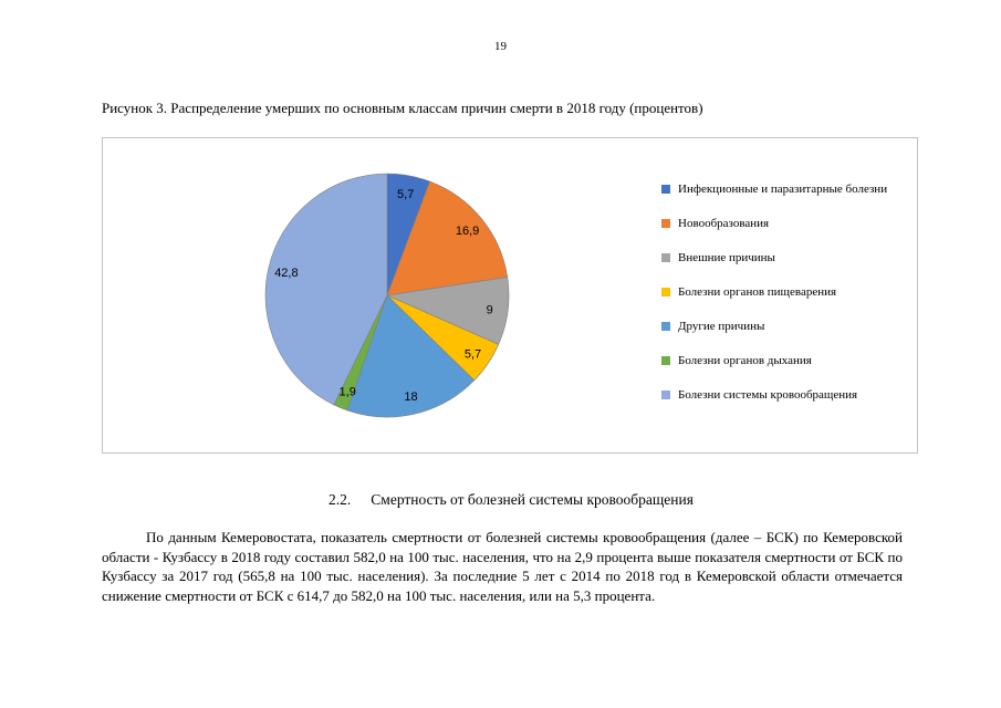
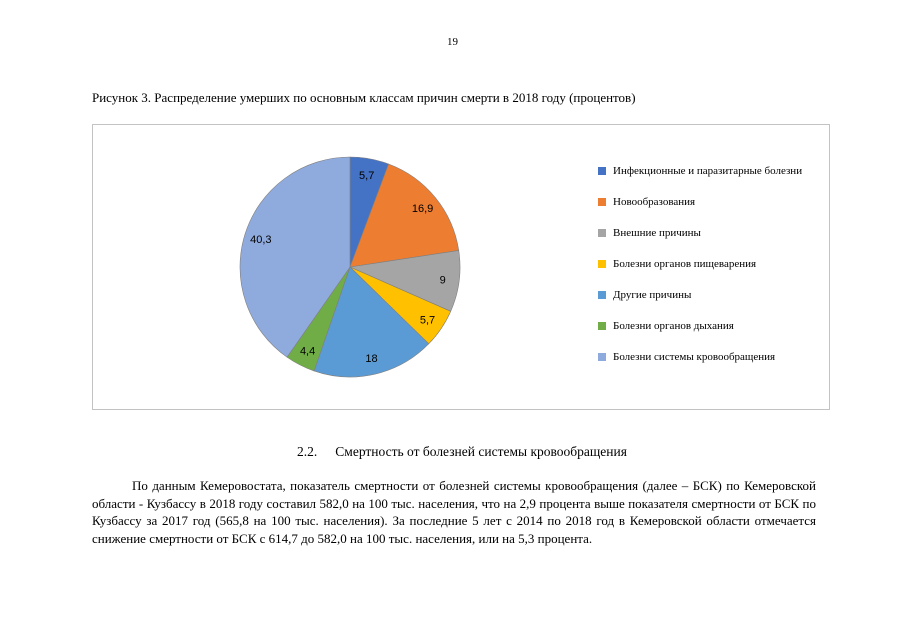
Болезни органов дыхания: 1,9 -> 4,4
Болезни системы кровообращения: 42,8 -> 40,3
